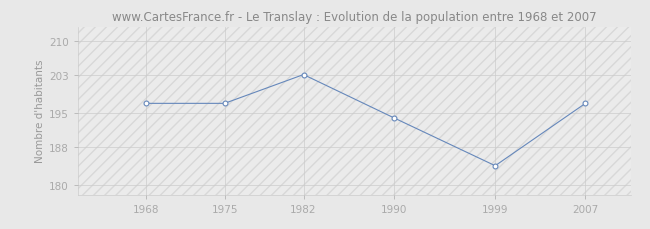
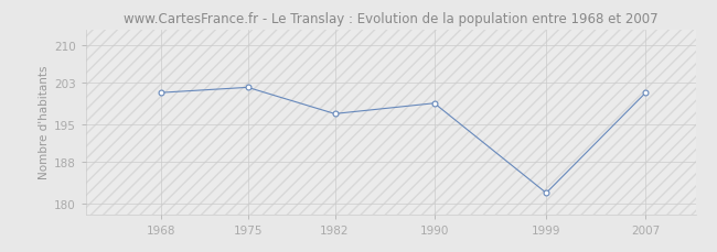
1968: 197 -> 201
1975: 197 -> 202
1982: 203 -> 197
1990: 194 -> 199
1999: 184 -> 182
2007: 197 -> 201
